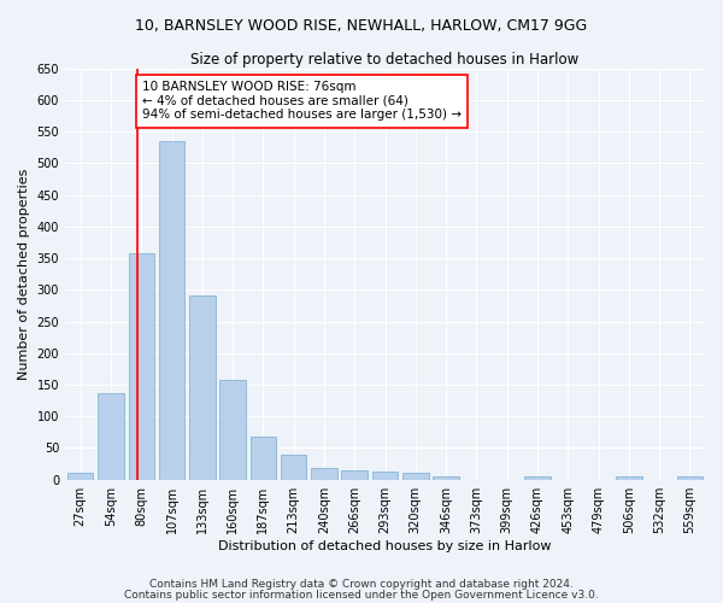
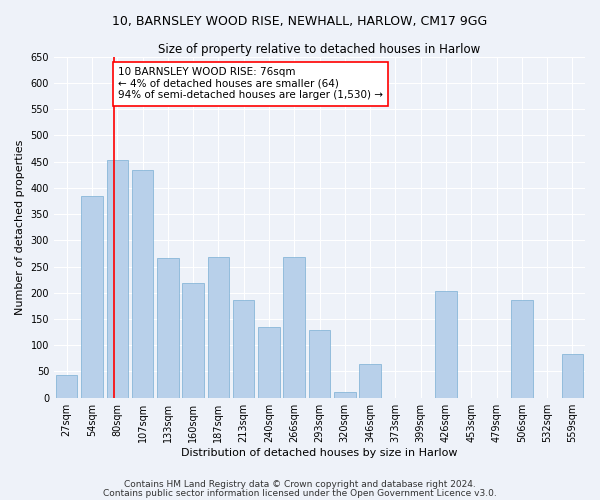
27sqm: 11 -> 44
54sqm: 137 -> 384
80sqm: 358 -> 454
107sqm: 535 -> 434
133sqm: 291 -> 266
160sqm: 158 -> 218
187sqm: 68 -> 268
213sqm: 40 -> 186
240sqm: 18 -> 134
266sqm: 15 -> 268
293sqm: 13 -> 130
346sqm: 5 -> 64
426sqm: 5 -> 204
506sqm: 5 -> 186
559sqm: 5 -> 84
